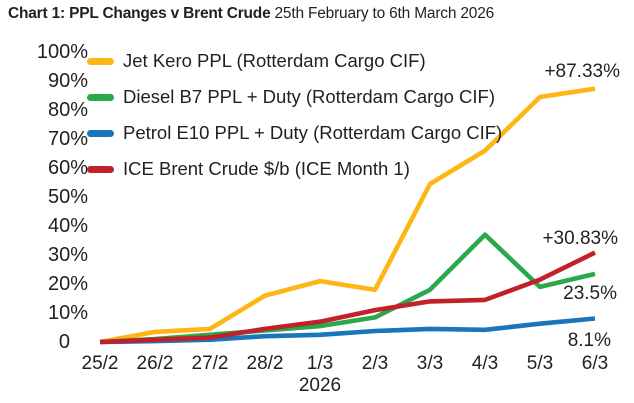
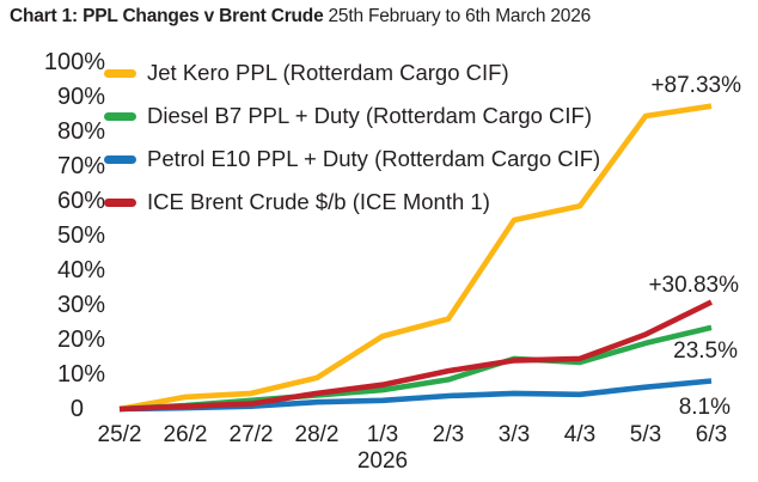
Jet Kero PPL (Rotterdam Cargo CIF)/28/2: 16% -> 9%
Jet Kero PPL (Rotterdam Cargo CIF)/2/3: 18% -> 26%
Diesel B7 PPL + Duty (Rotterdam Cargo CIF)/3/3: 18% -> 14%
Jet Kero PPL (Rotterdam Cargo CIF)/4/3: 66% -> 58%
Diesel B7 PPL + Duty (Rotterdam Cargo CIF)/4/3: 37% -> 14%
